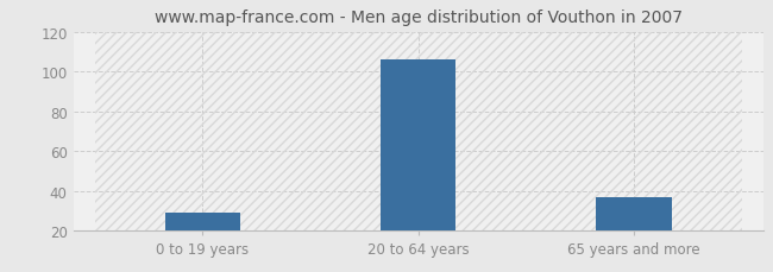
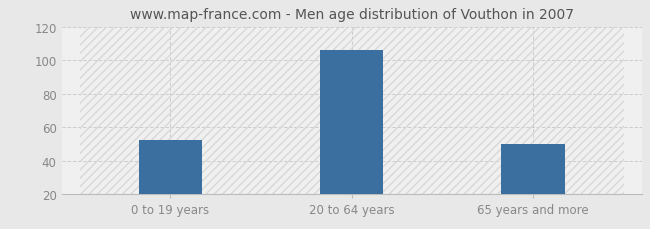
0 to 19 years: 29 -> 52
65 years and more: 37 -> 50
